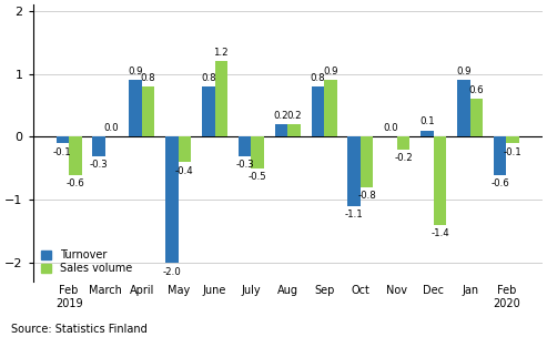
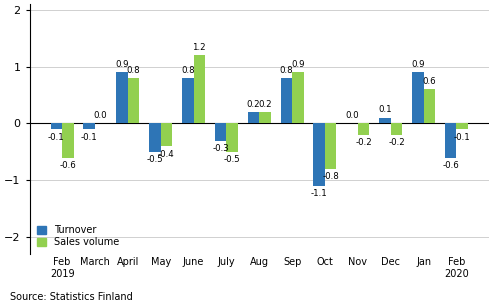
Turnover/March: -0.3 -> -0.1
Turnover/May: -2.0 -> -0.5
Sales volume/Dec: -1.4 -> -0.2
